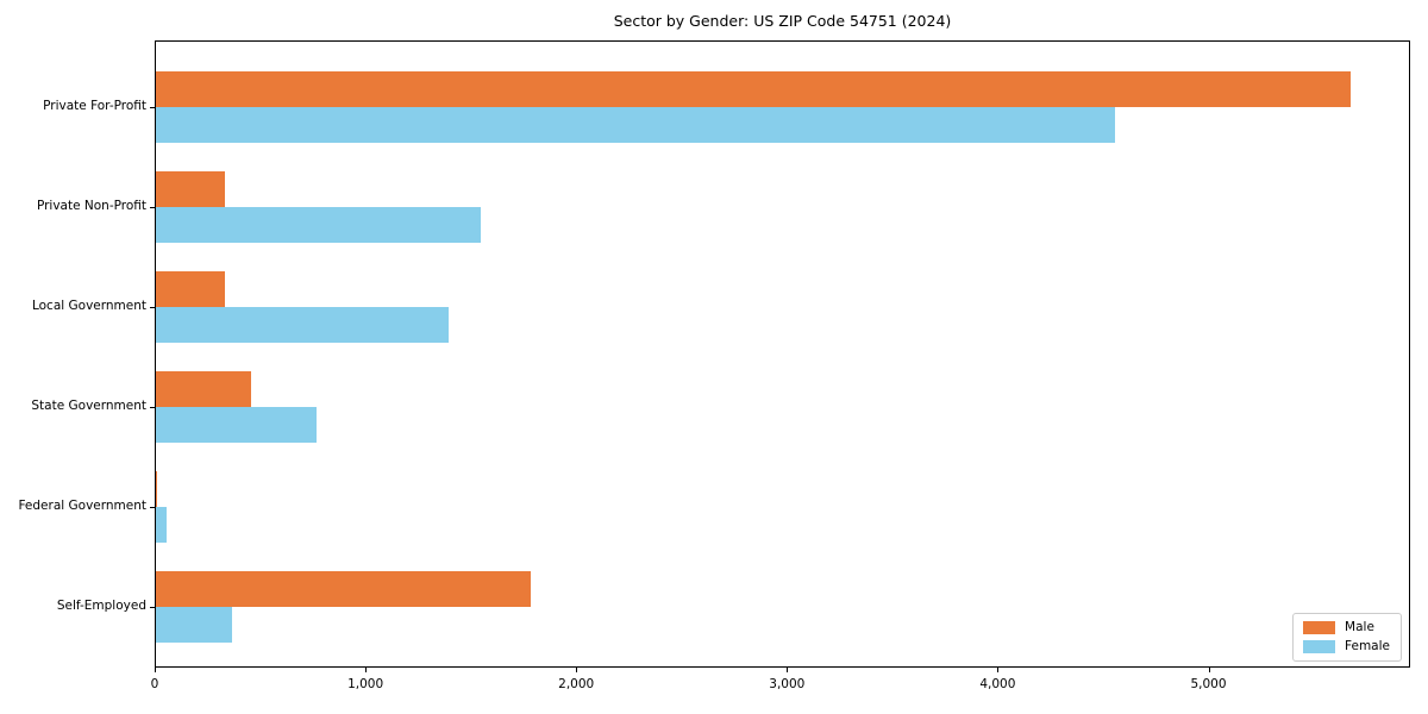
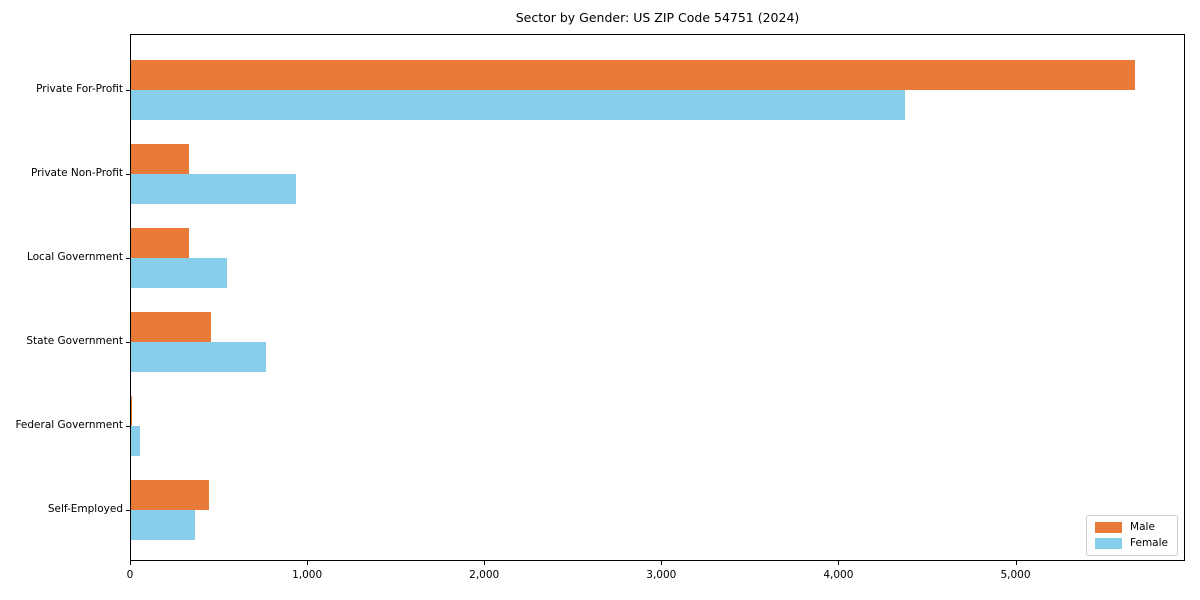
Female/Private For-Profit: 4550 -> 4370
Female/Private Non-Profit: 1540 -> 930
Female/Local Government: 1390 -> 540
Male/Self-Employed: 1780 -> 440
